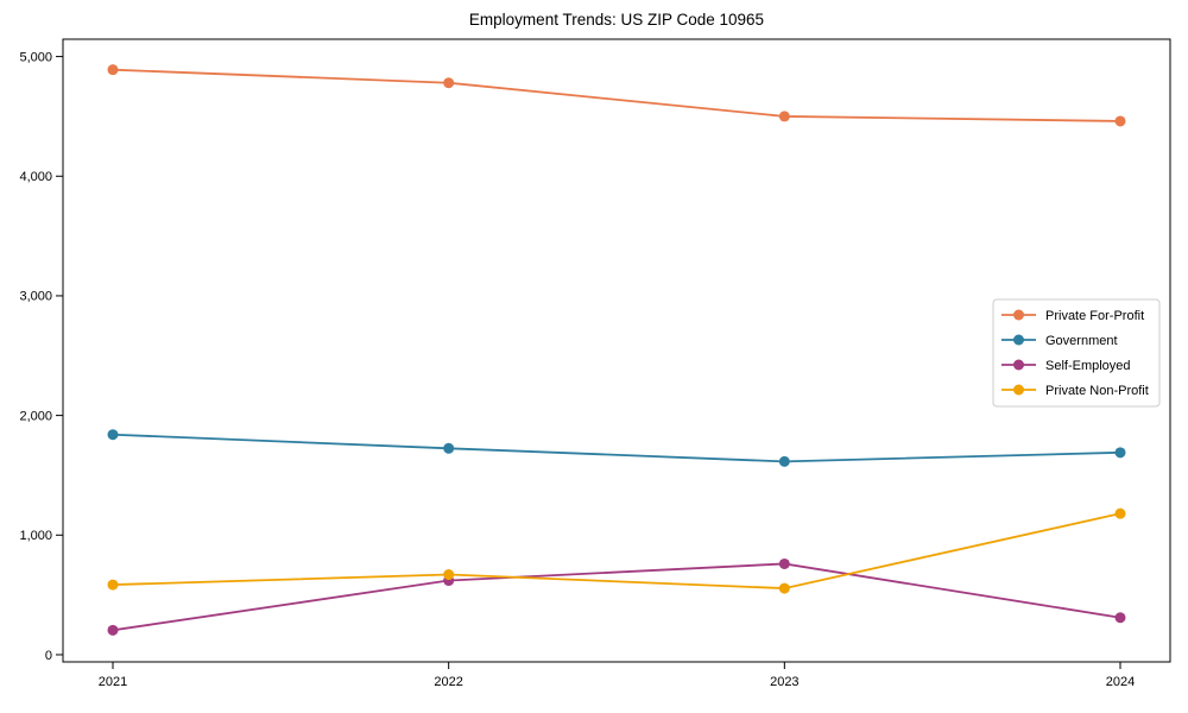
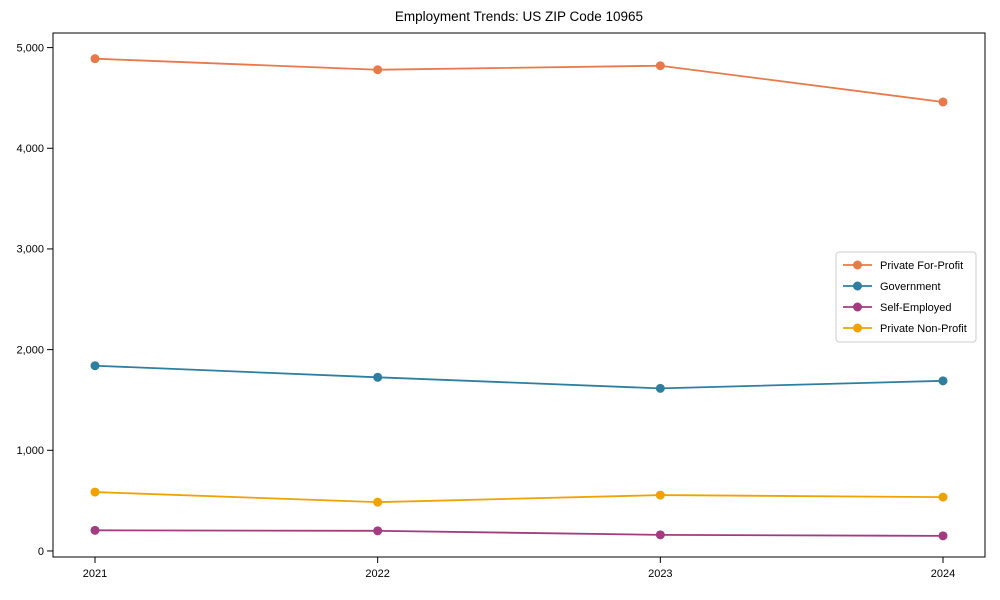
Self-Employed/2022: 620 -> 200
Private Non-Profit/2022: 670 -> 480
Private For-Profit/2023: 4500 -> 4820
Self-Employed/2023: 760 -> 160
Self-Employed/2024: 310 -> 150
Private Non-Profit/2024: 1180 -> 540
